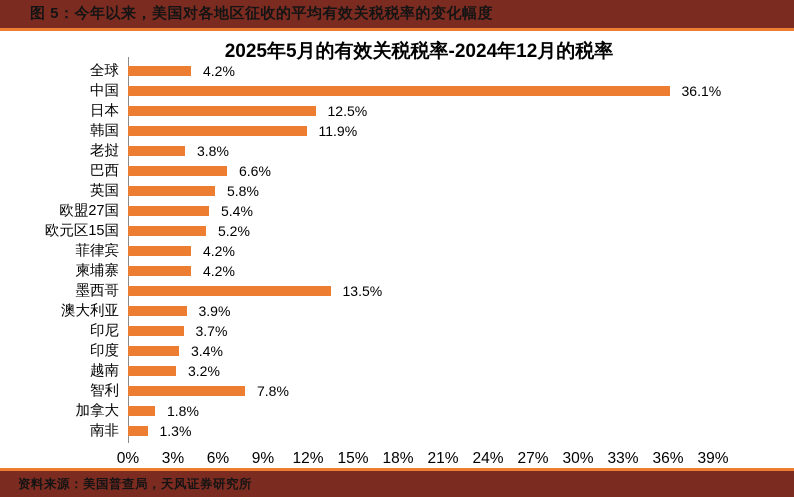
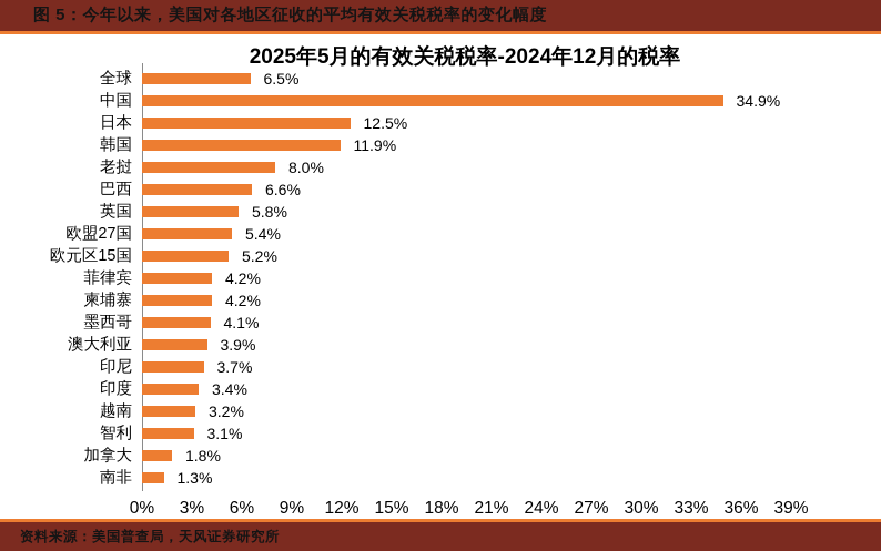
全球: 4.2% -> 6.5%
中国: 36.1% -> 34.9%
老挝: 3.8% -> 8.0%
墨西哥: 13.5% -> 4.1%
智利: 7.8% -> 3.1%
